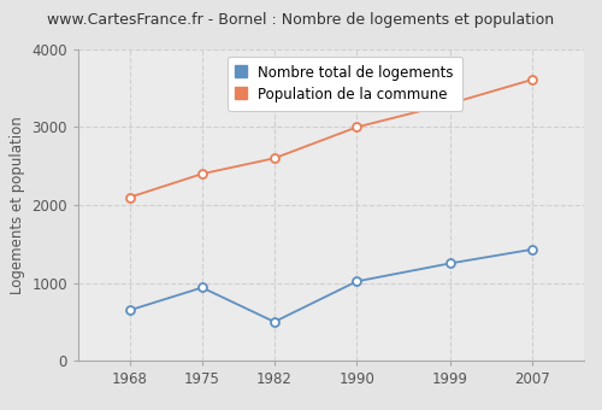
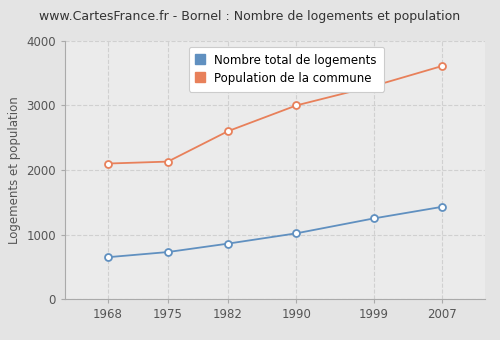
Nombre total de logements/1975: 940 -> 730
Population de la commune/1975: 2400 -> 2130
Nombre total de logements/1982: 500 -> 860
